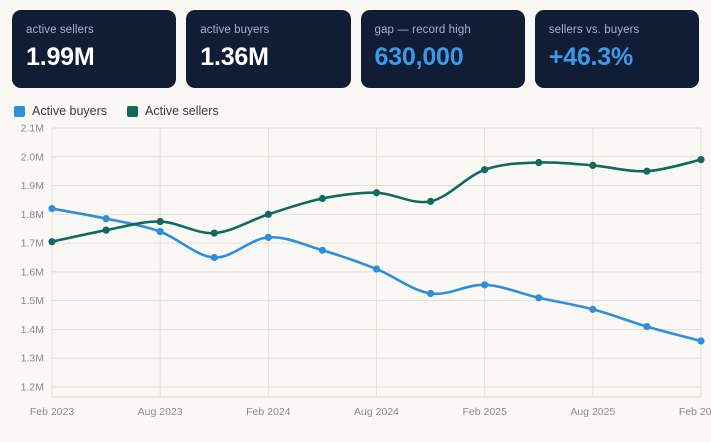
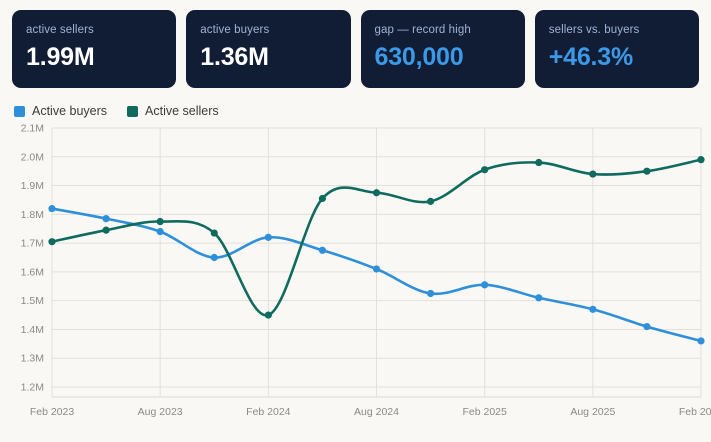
Active sellers/Feb 2024: 1.80M -> 1.45M
Active sellers/Aug 2025: 1.97M -> 1.94M
